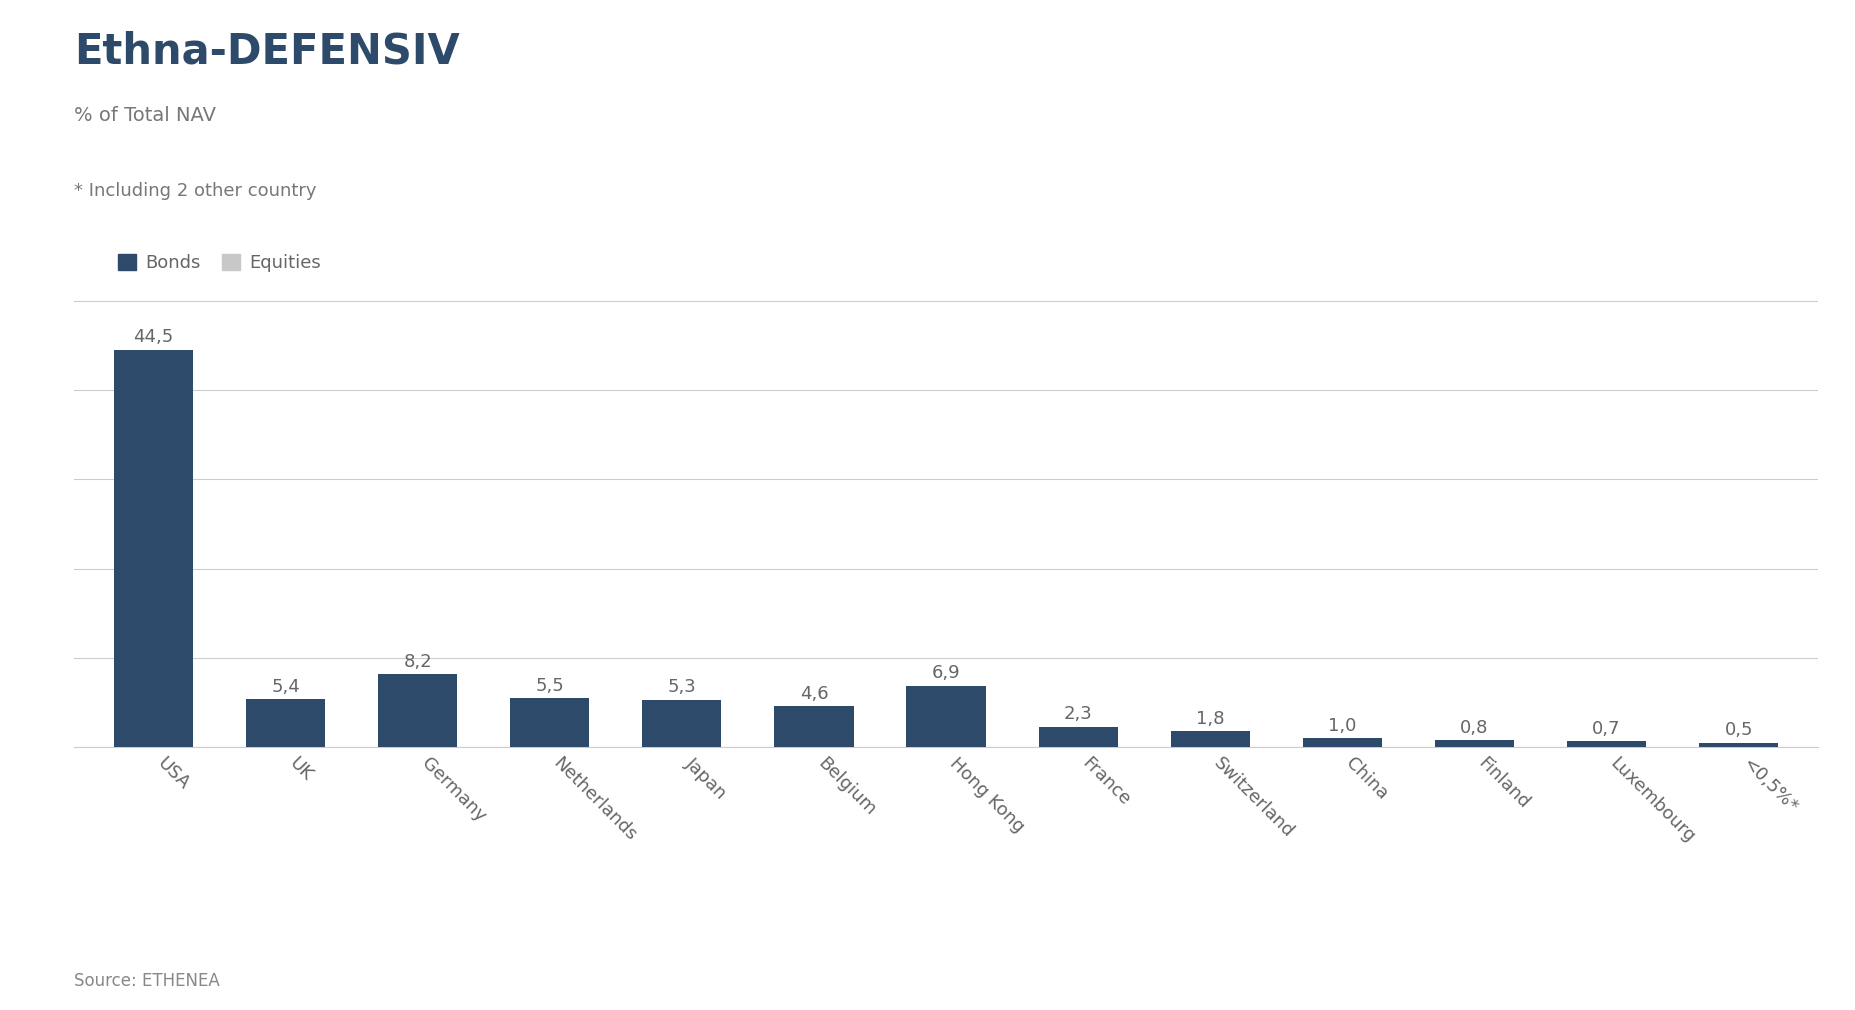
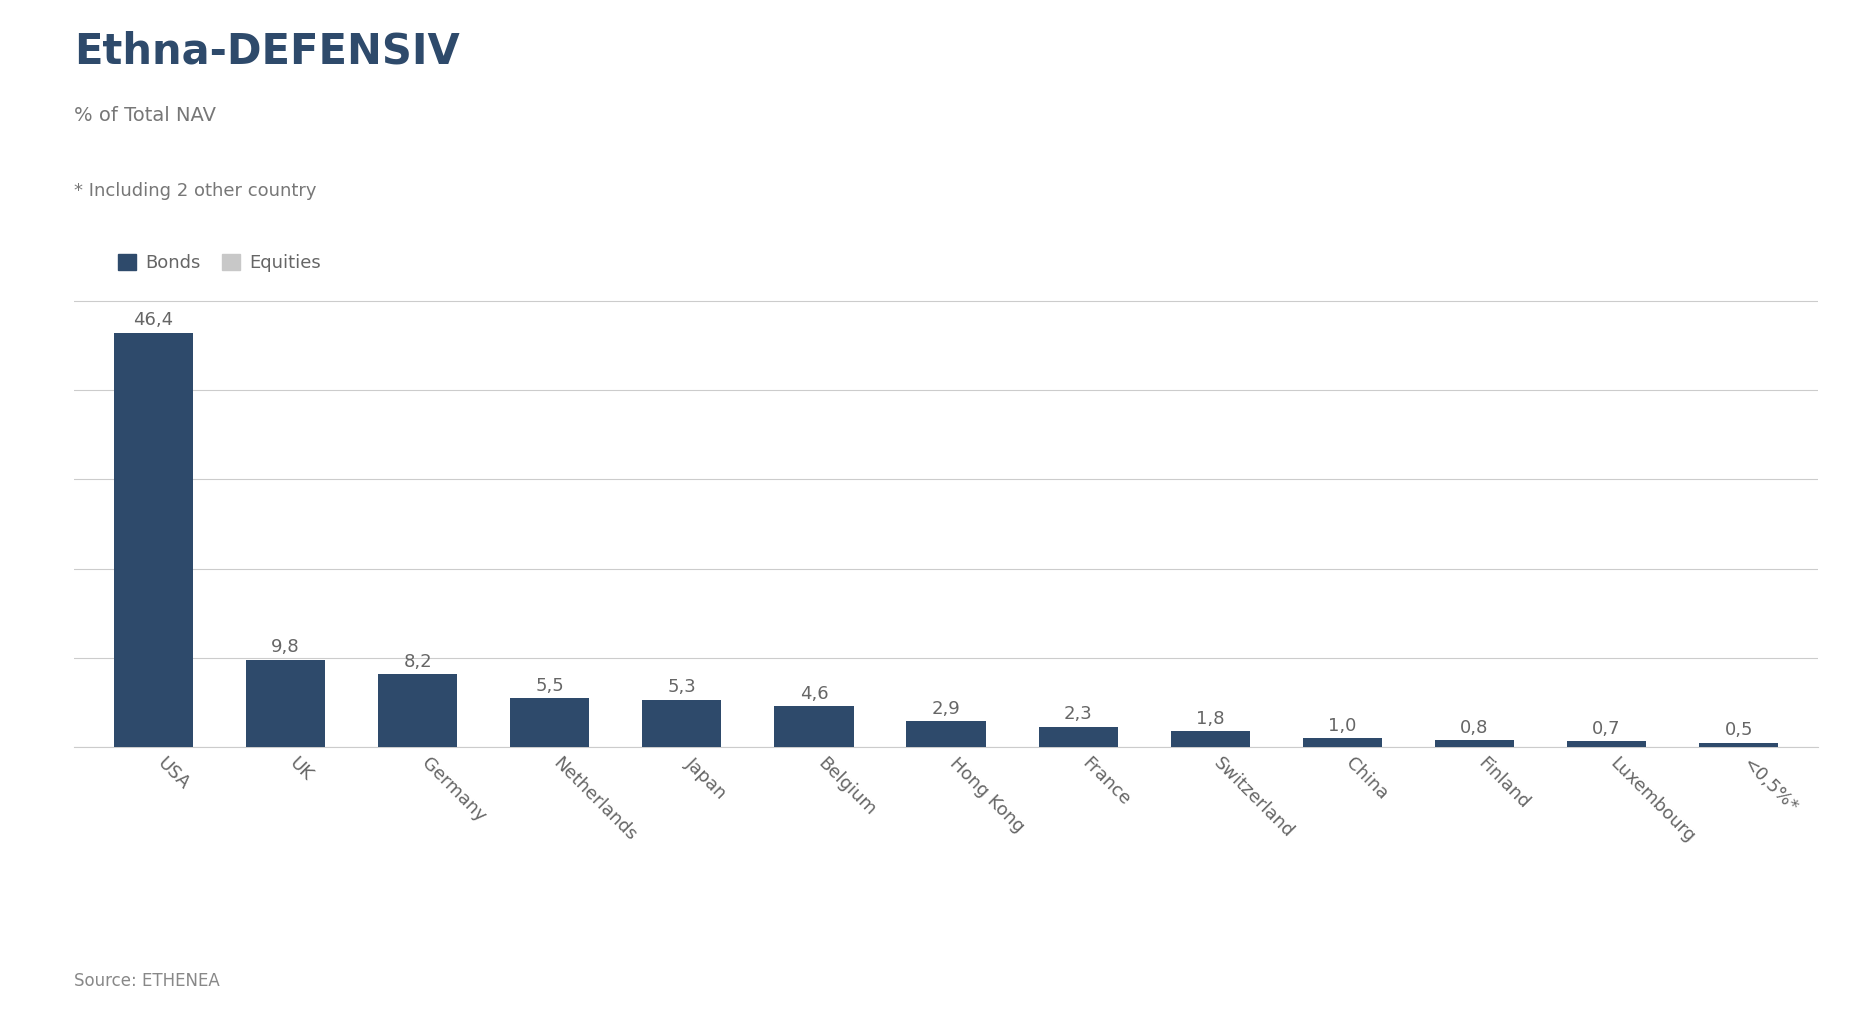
USA: 44,5 -> 46,4
UK: 5,4 -> 9,8
Hong Kong: 6,9 -> 2,9
